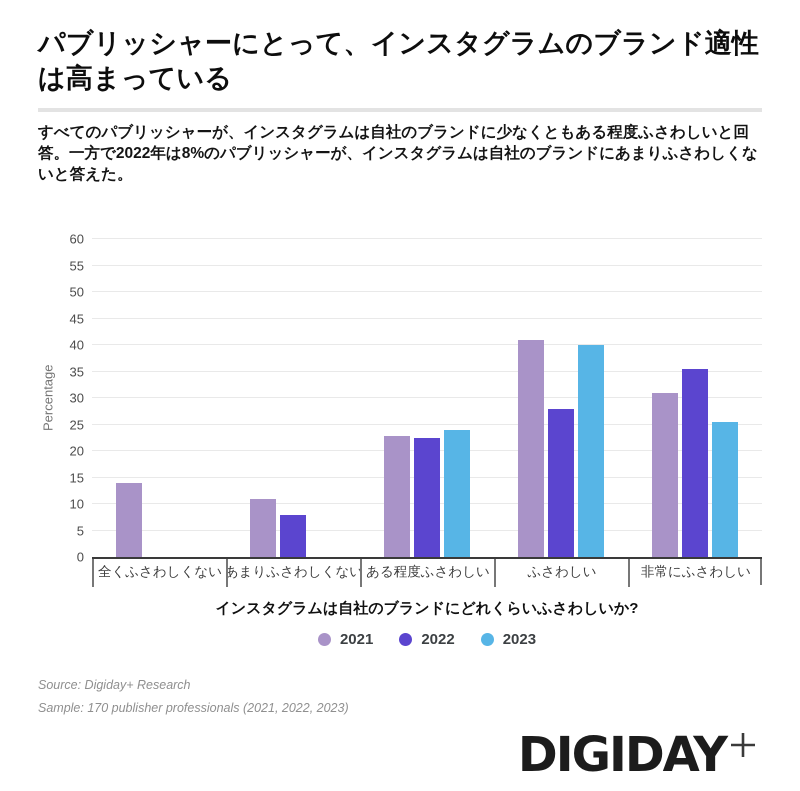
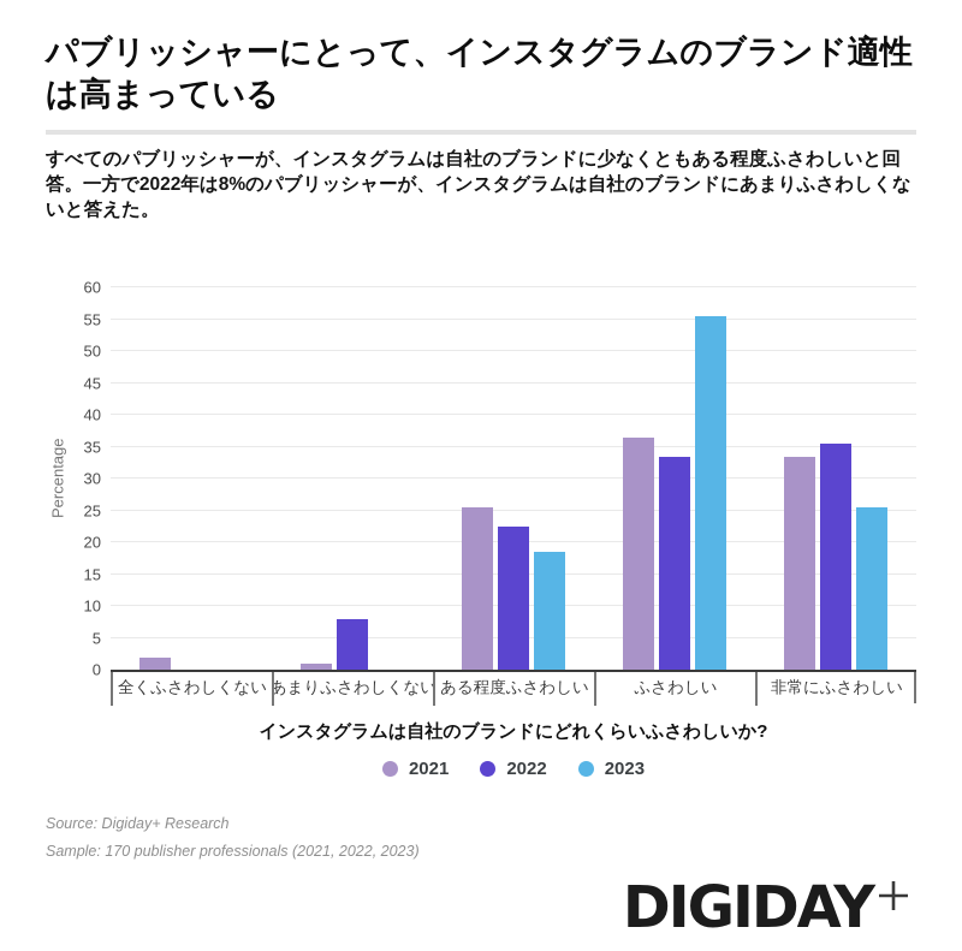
2021/全くふさわしくない: 14 -> 2
2021/あまりふさわしくない: 11 -> 1
2021/ある程度ふさわしい: 23 -> 26
2023/ある程度ふさわしい: 24 -> 18
2021/ふさわしい: 41 -> 36
2022/ふさわしい: 28 -> 34
2023/ふさわしい: 40 -> 56
2021/非常にふさわしい: 31 -> 34
